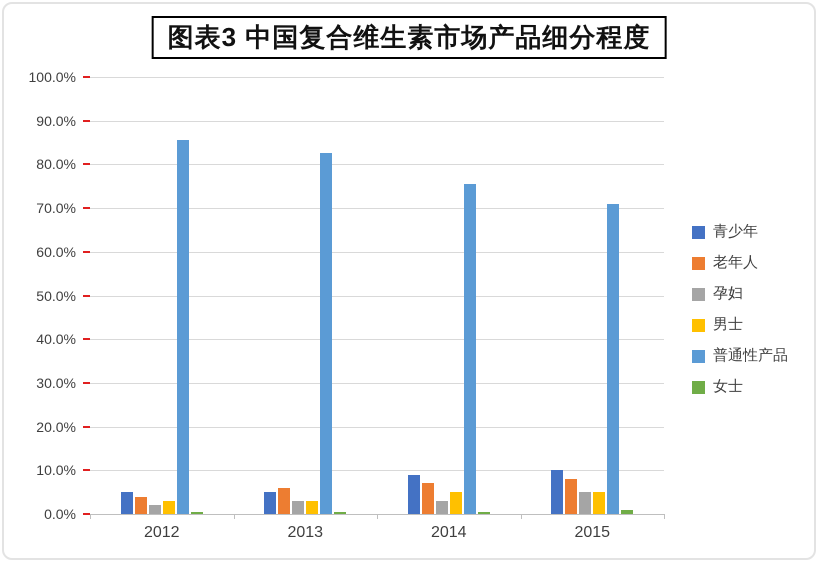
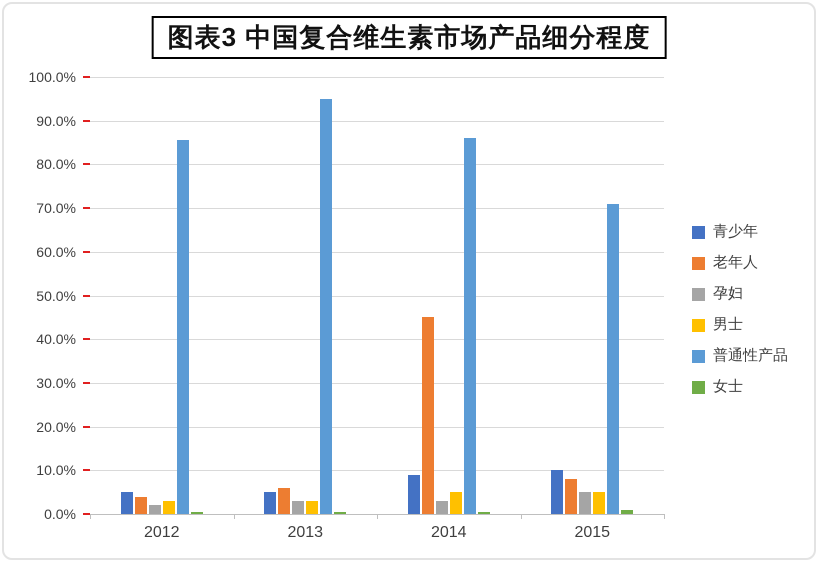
普通性产品/2013: 82% -> 95%
老年人/2014: 7% -> 45%
普通性产品/2014: 76% -> 86%
